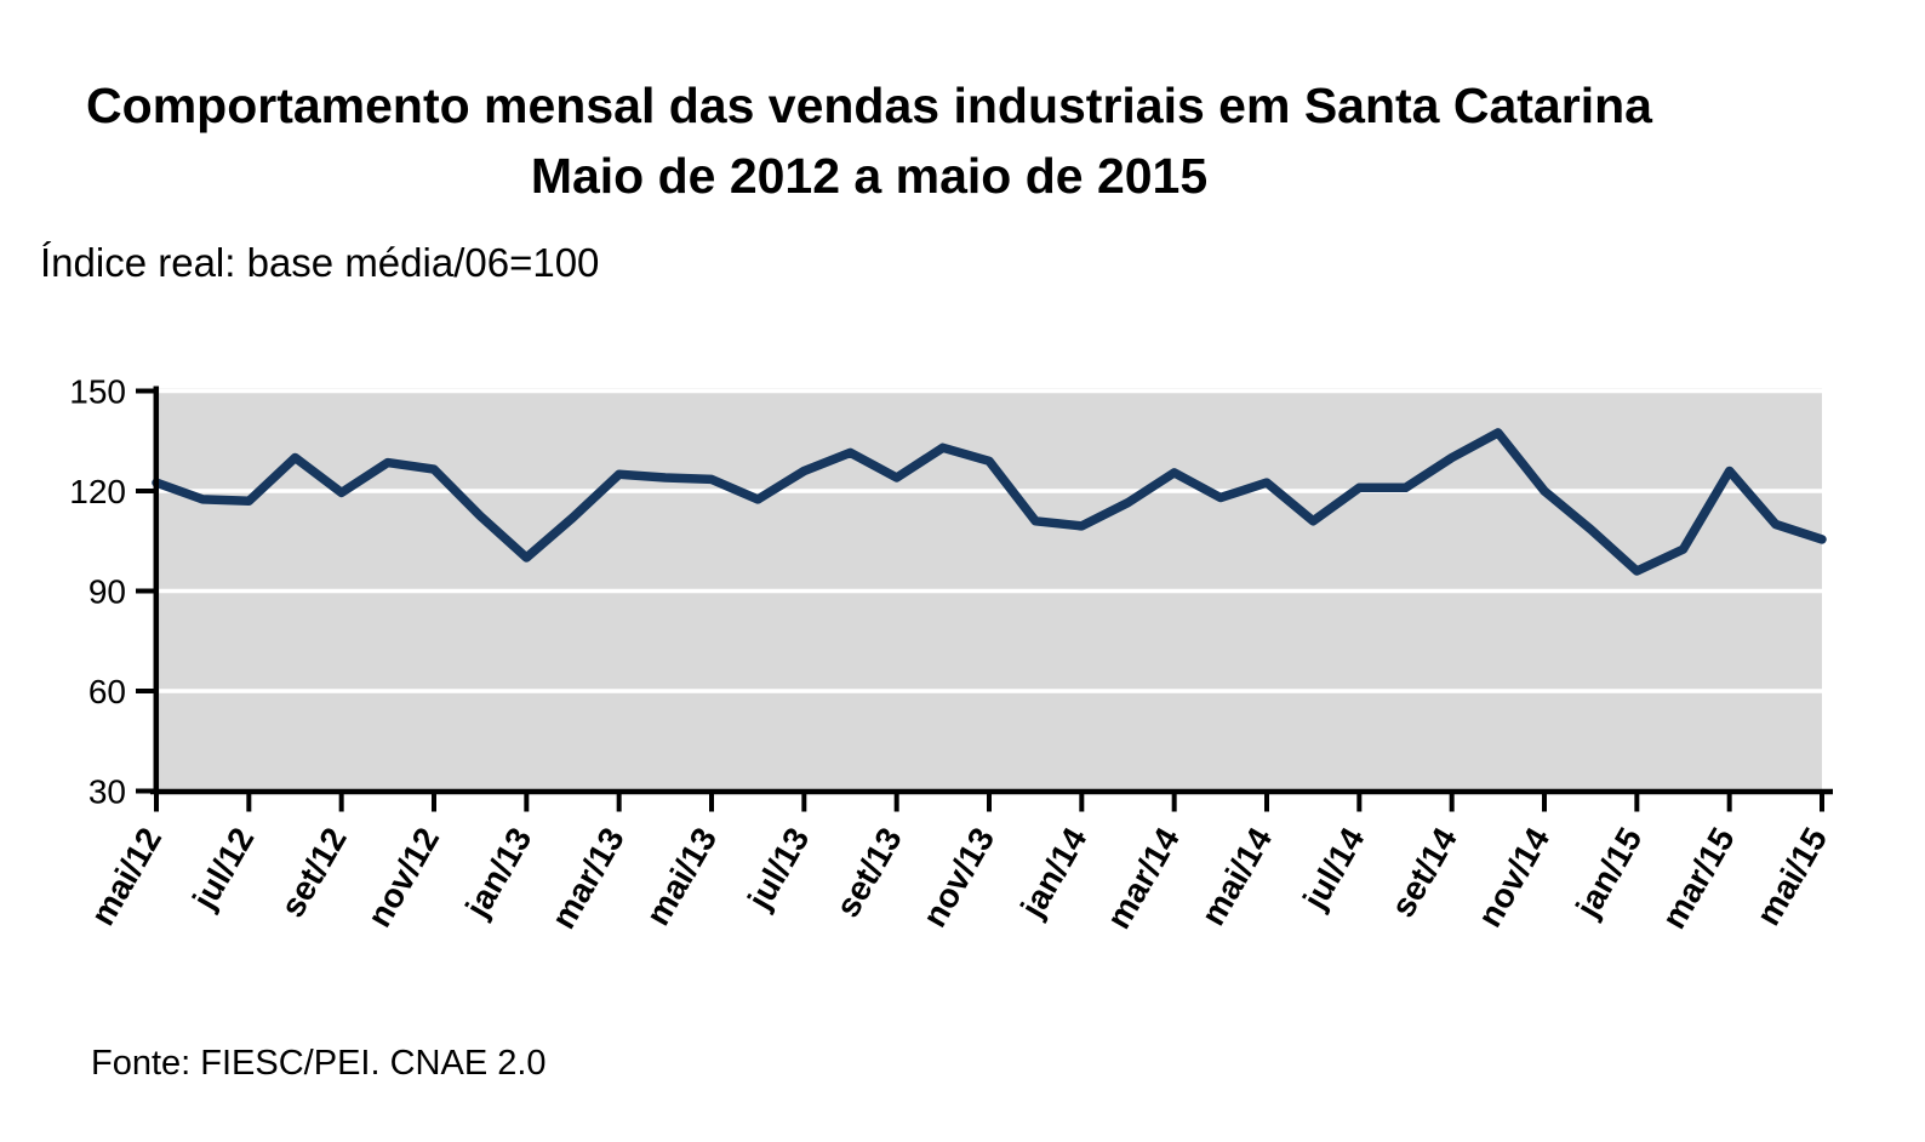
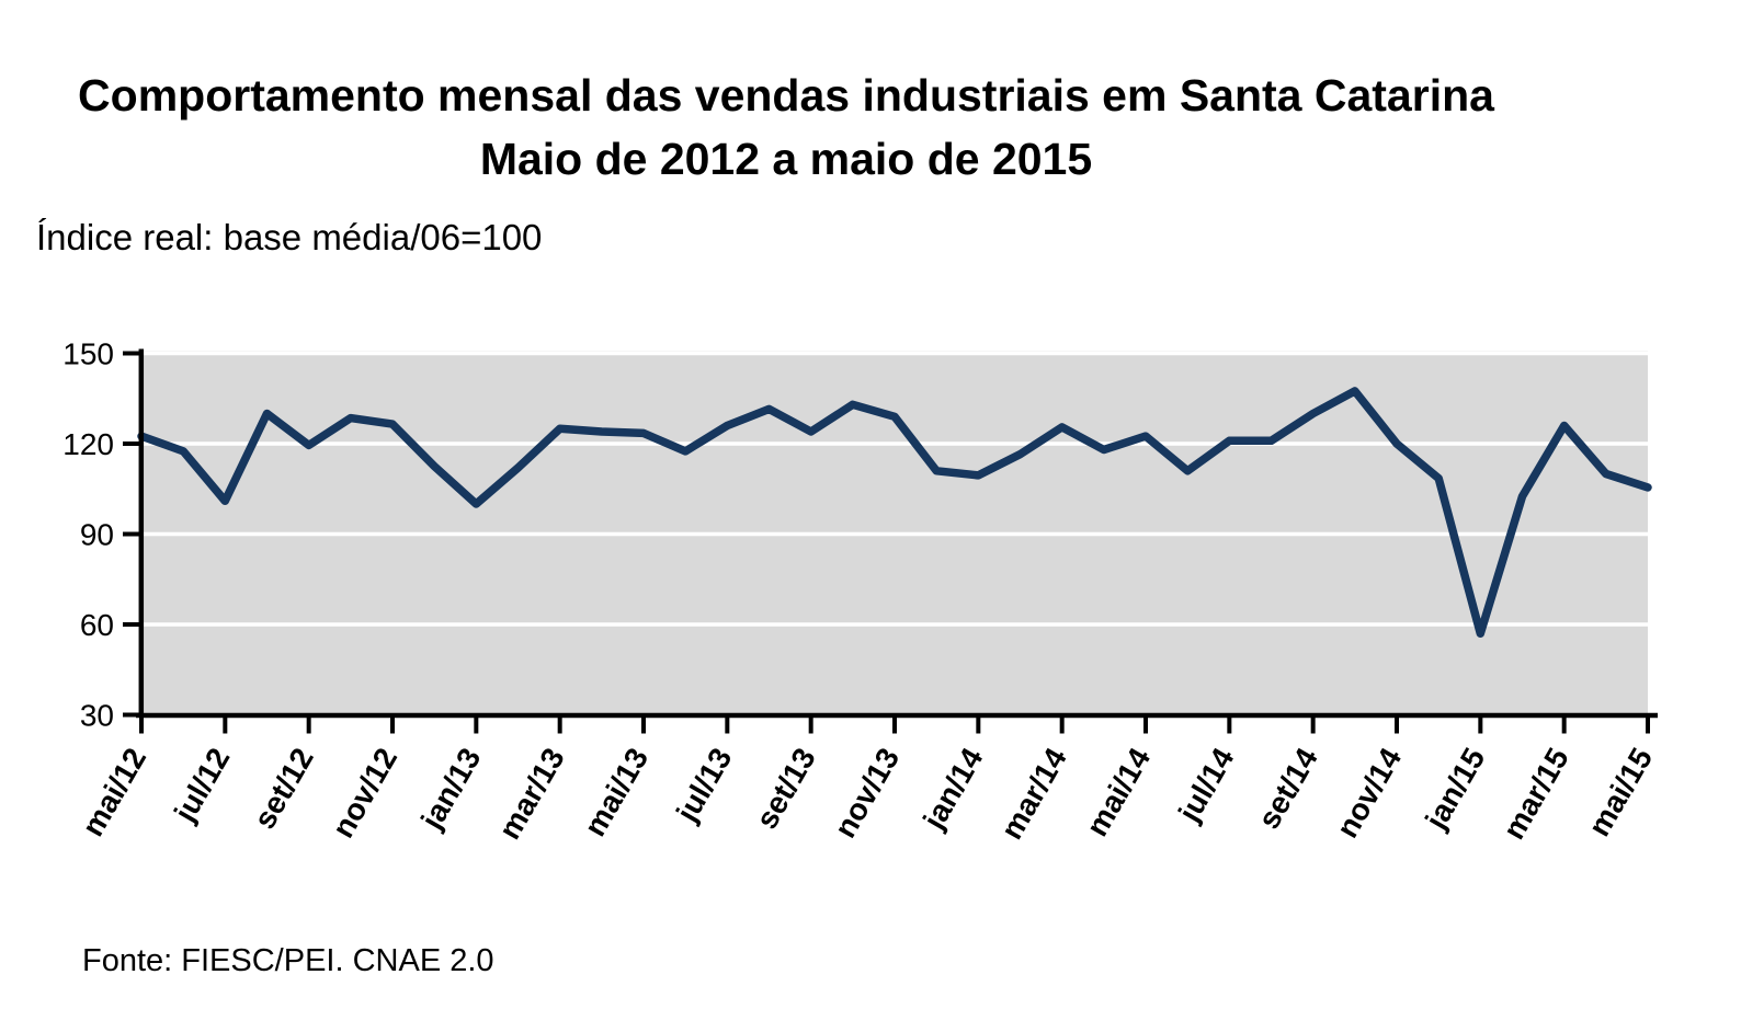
jul/12: 117 -> 101
jan/15: 96 -> 57
